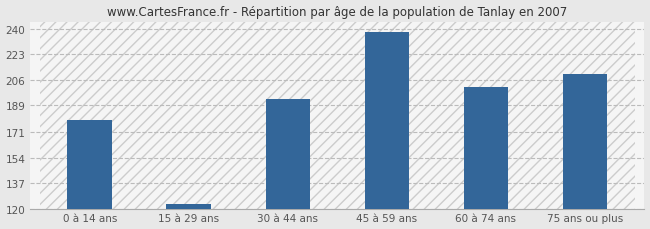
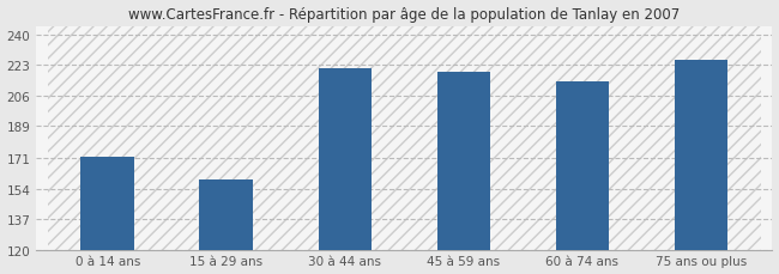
0 à 14 ans: 179 -> 172
15 à 29 ans: 123 -> 159
30 à 44 ans: 193 -> 221
45 à 59 ans: 238 -> 219
60 à 74 ans: 201 -> 214
75 ans ou plus: 210 -> 226
